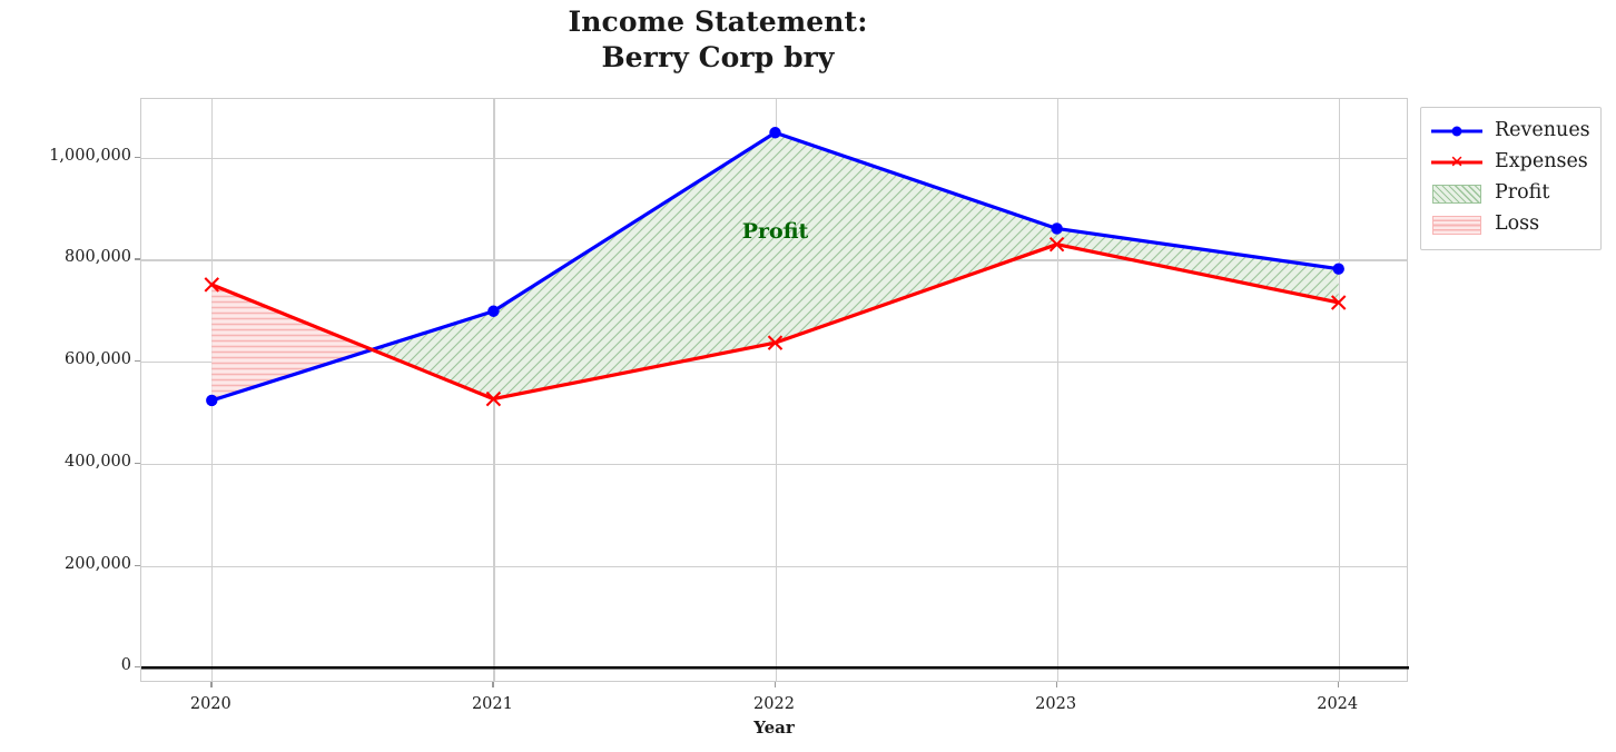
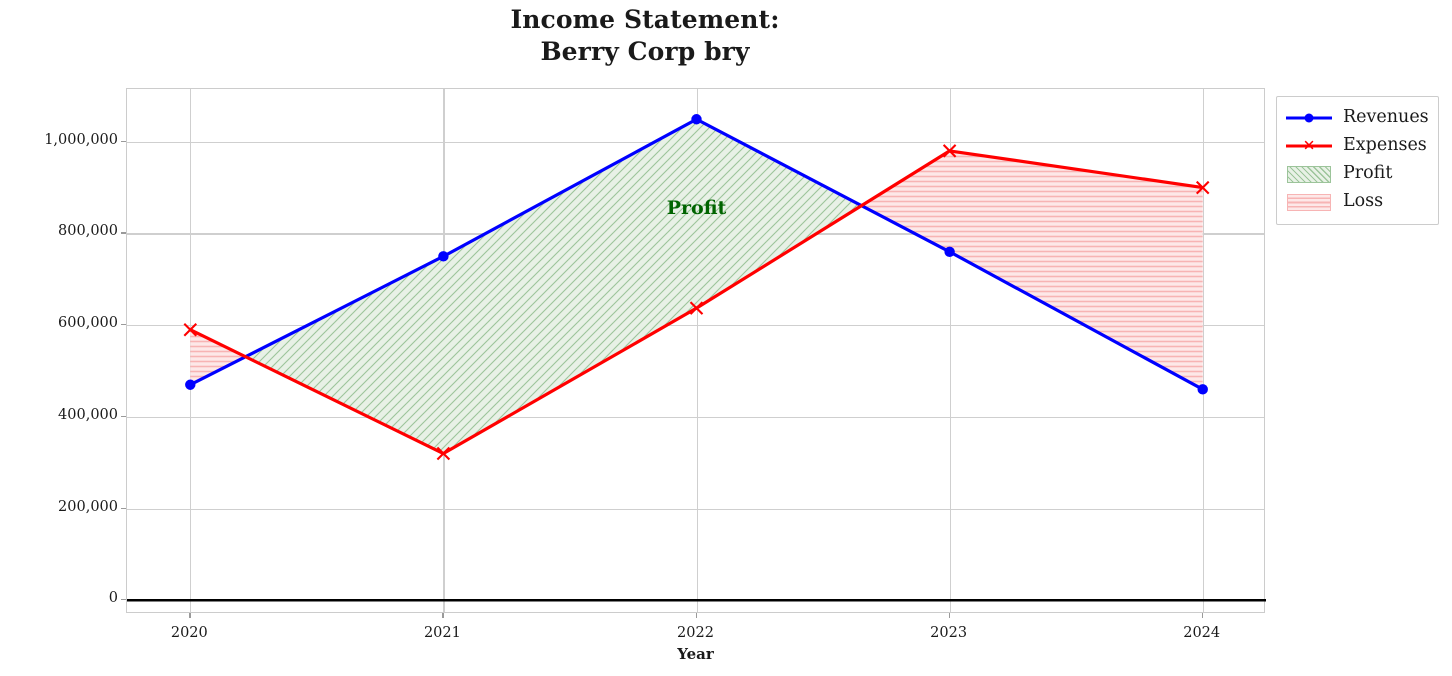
Revenues/2020: 520000 -> 470000
Expenses/2020: 750000 -> 590000
Revenues/2021: 700000 -> 750000
Expenses/2021: 530000 -> 320000
Revenues/2023: 860000 -> 760000
Expenses/2023: 830000 -> 980000
Revenues/2024: 780000 -> 460000
Expenses/2024: 720000 -> 900000
